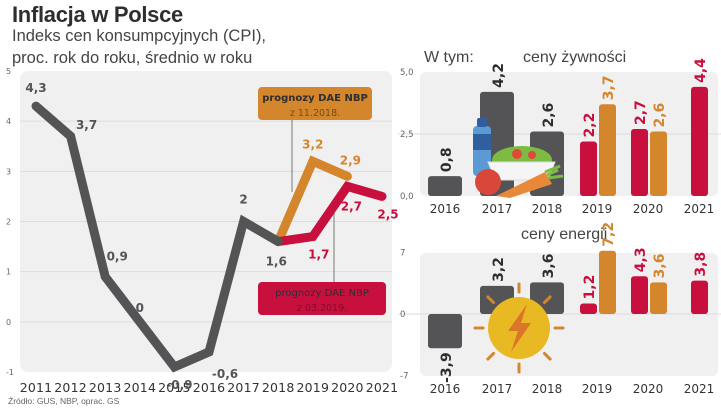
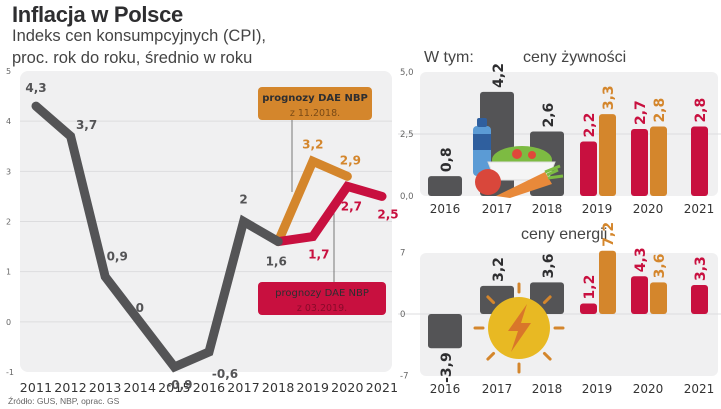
ceny żywności/prognozy DAE NBP z 11.2018./2019: 3,7 -> 3,3
ceny żywności/prognozy DAE NBP z 11.2018./2020: 2,6 -> 2,8
ceny żywności/prognozy DAE NBP z 03.2019./2021: 4,4 -> 2,8
ceny energii/prognozy DAE NBP z 03.2019./2021: 3,8 -> 3,3
